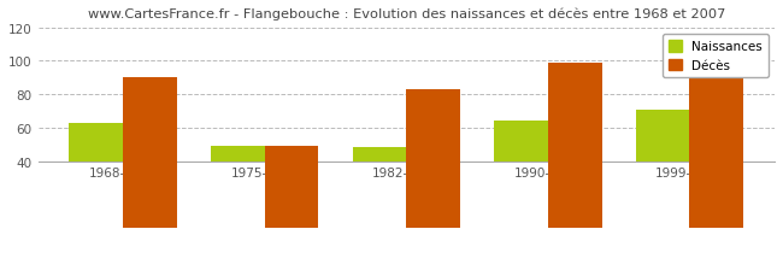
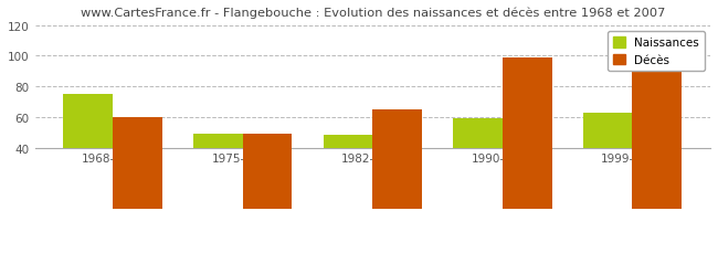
Naissances/1968-1975: 63 -> 75
Décès/1968-1975: 90 -> 60
Décès/1982-1990: 83 -> 65
Naissances/1990-1999: 64 -> 59
Naissances/1999-2007: 71 -> 63
